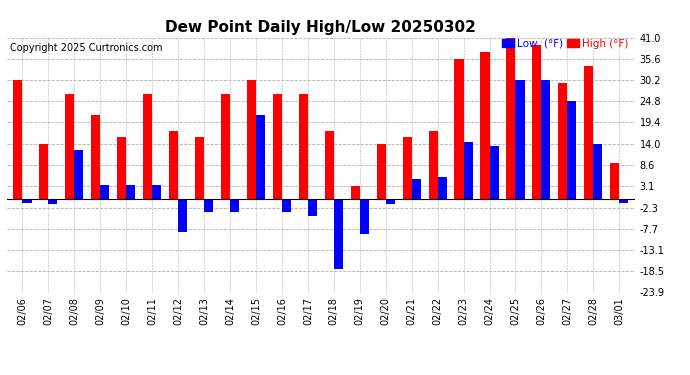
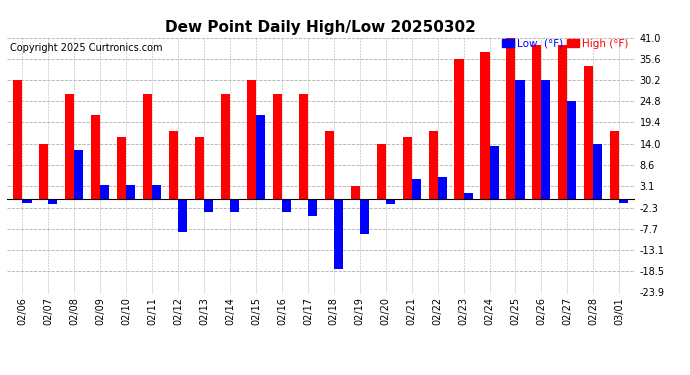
Low (°F)/02/23: 14.5 -> 1.5
High (°F)/02/27: 29.5 -> 39.2
High (°F)/03/01: 9.0 -> 17.2
